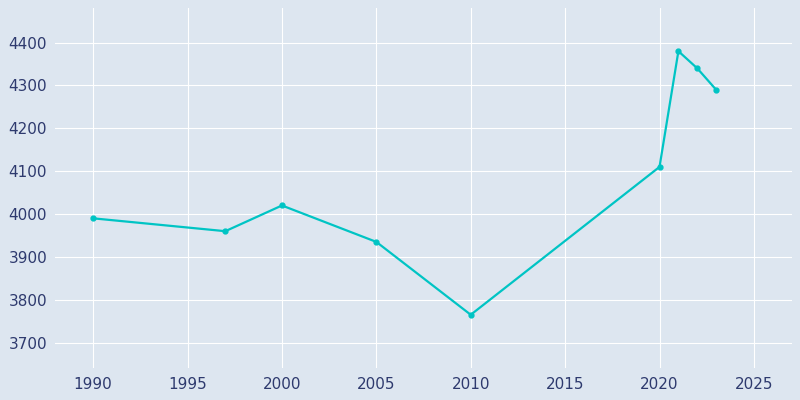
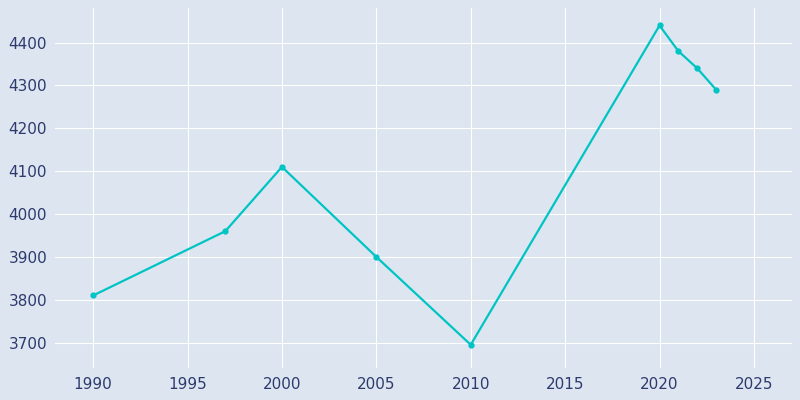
1990: 3990 -> 3810
2000: 4020 -> 4110
2005: 3935 -> 3900
2010: 3765 -> 3695
2020: 4110 -> 4440
